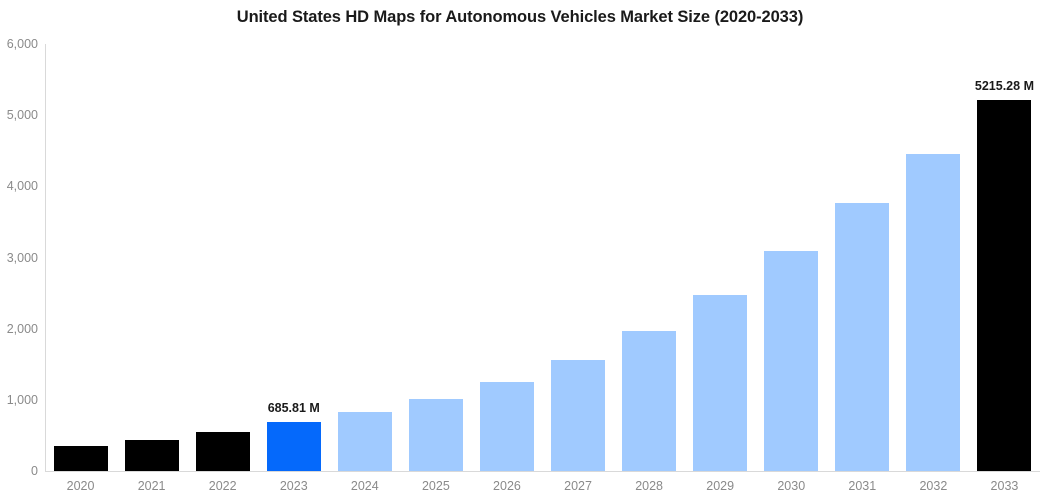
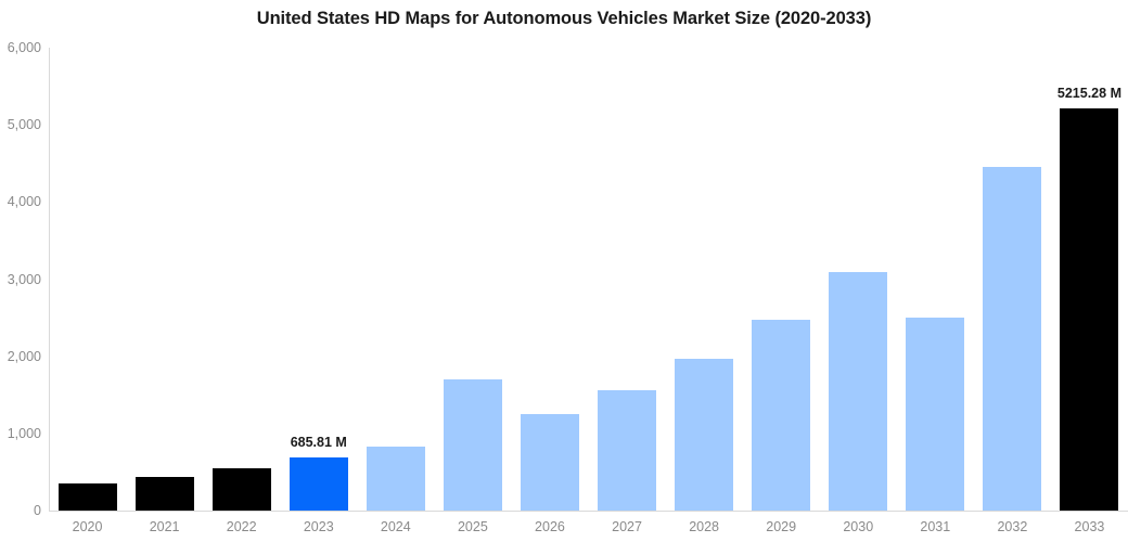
2025: 1000 -> 1700
2031: 3800 -> 2500
